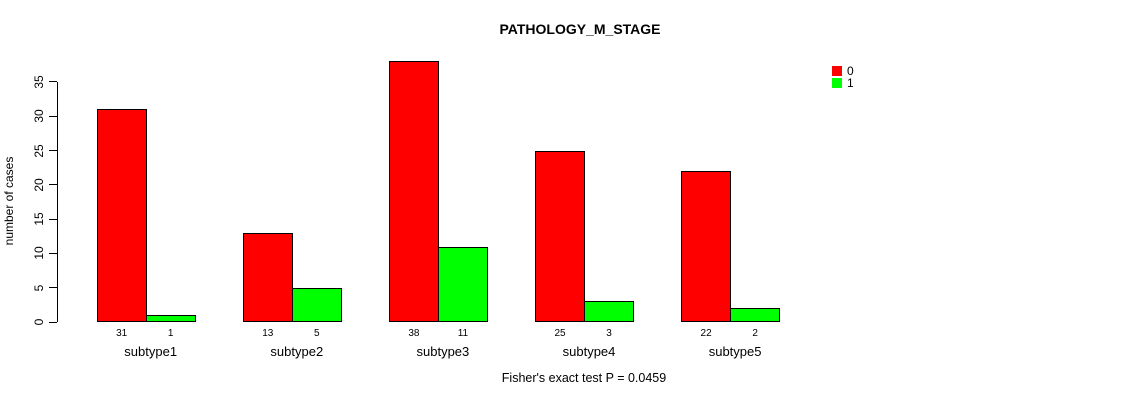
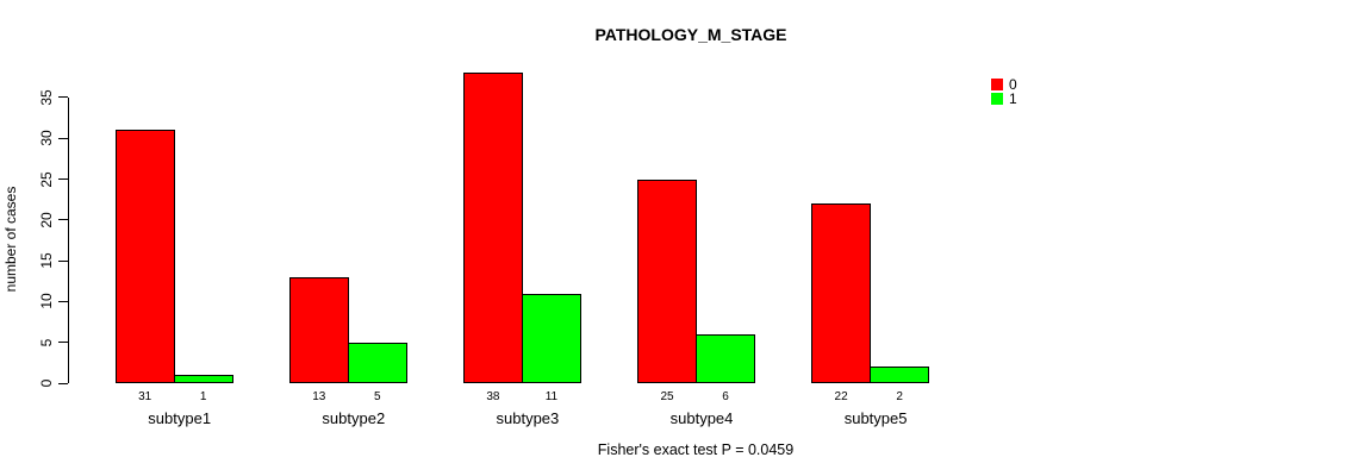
1/subtype4: 3 -> 6
